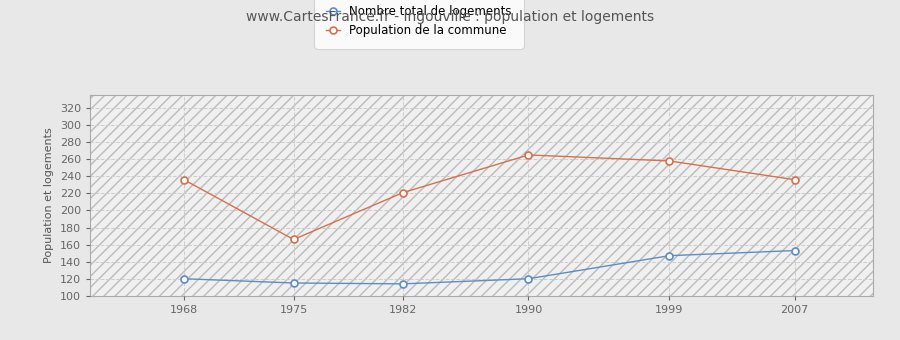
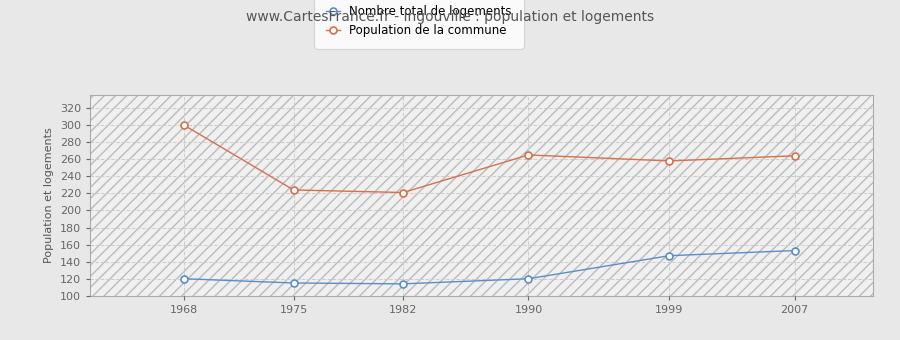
Population de la commune/1968: 236 -> 300
Population de la commune/1975: 166 -> 224
Population de la commune/2007: 236 -> 264
